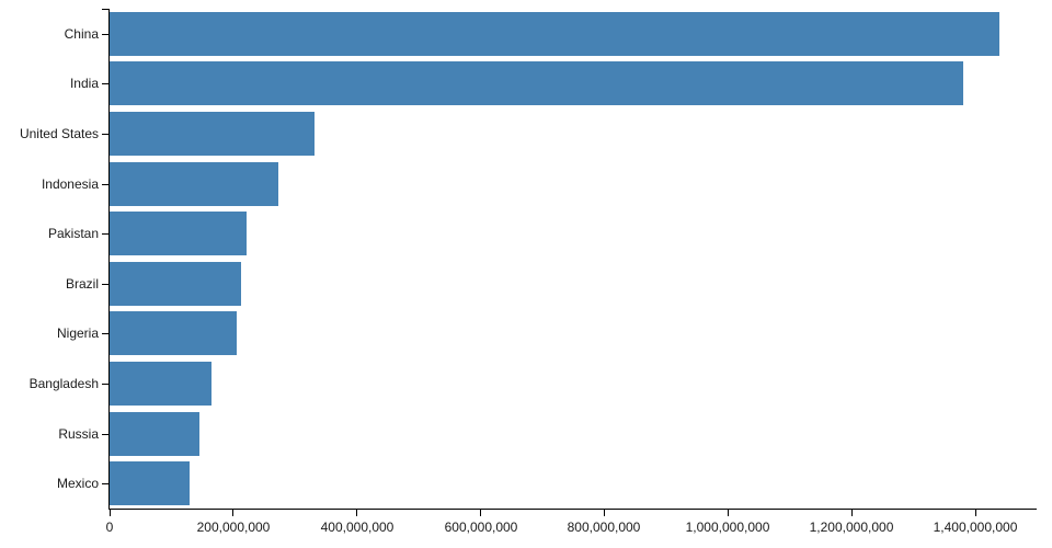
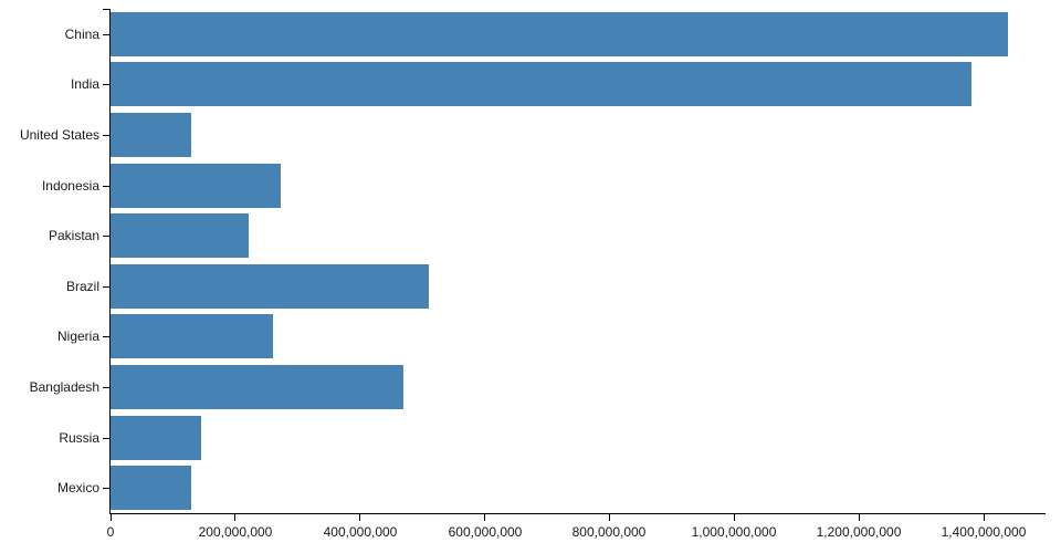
United States: 330000000 -> 130000000
Brazil: 210000000 -> 510000000
Nigeria: 210000000 -> 260000000
Bangladesh: 160000000 -> 470000000
